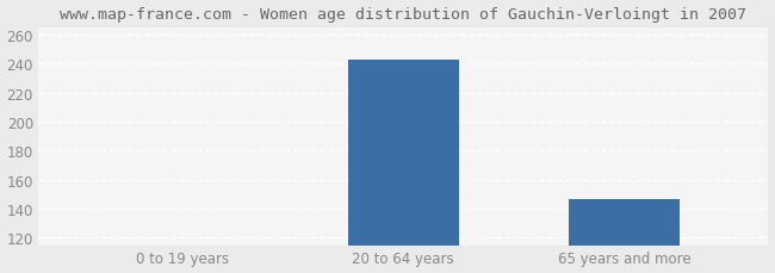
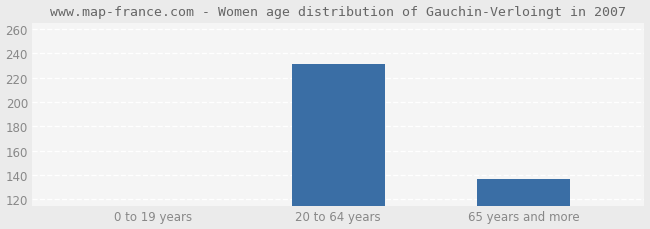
20 to 64 years: 243 -> 231
65 years and more: 147 -> 137
